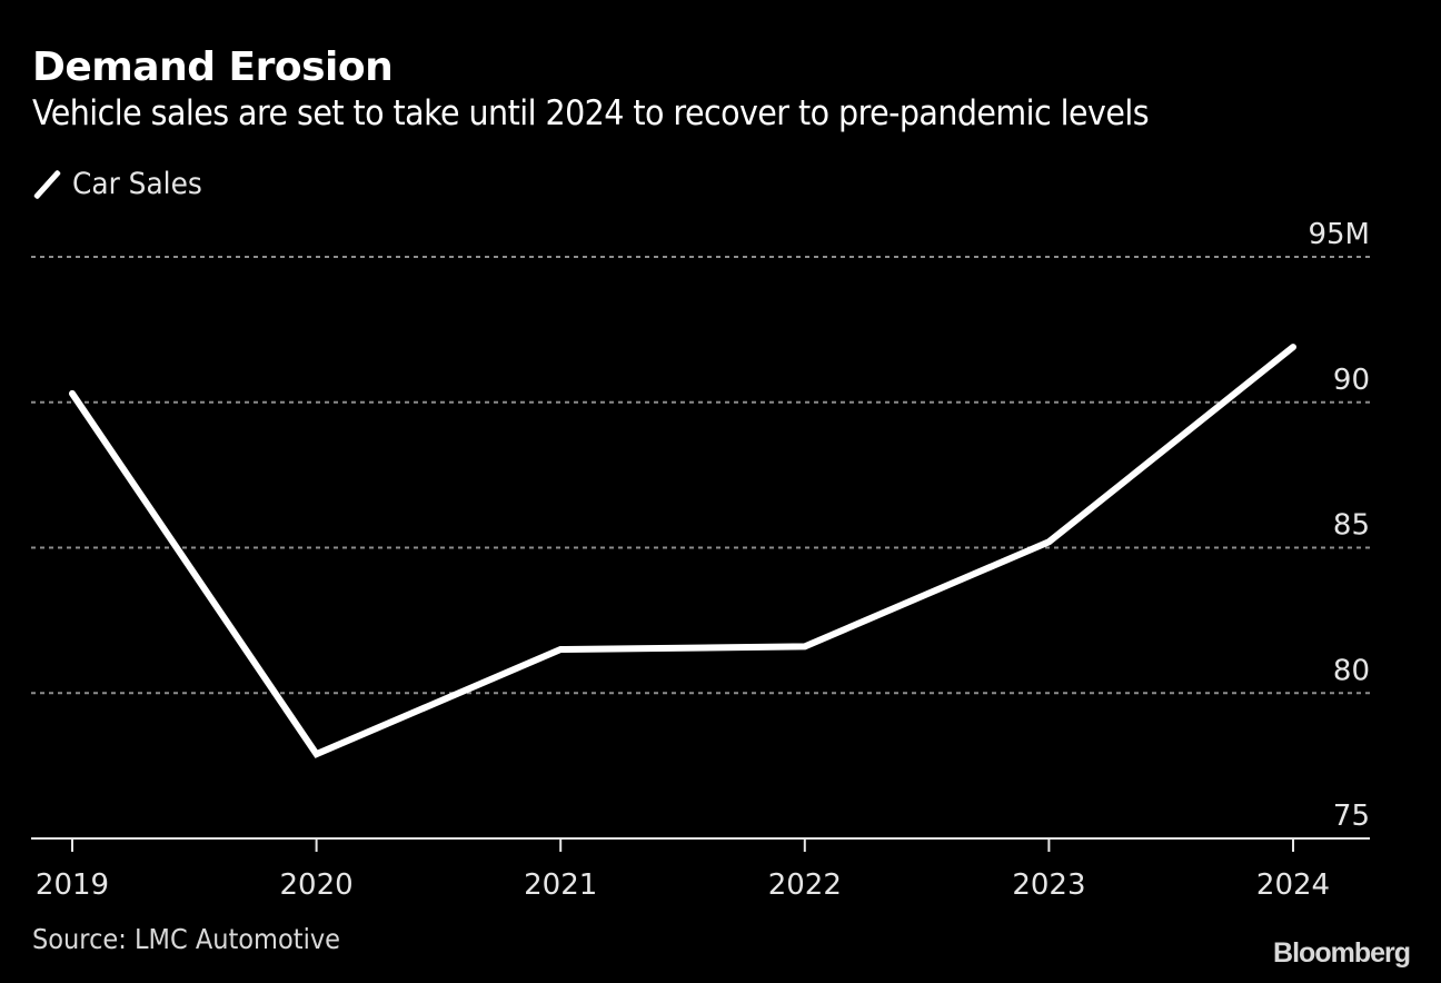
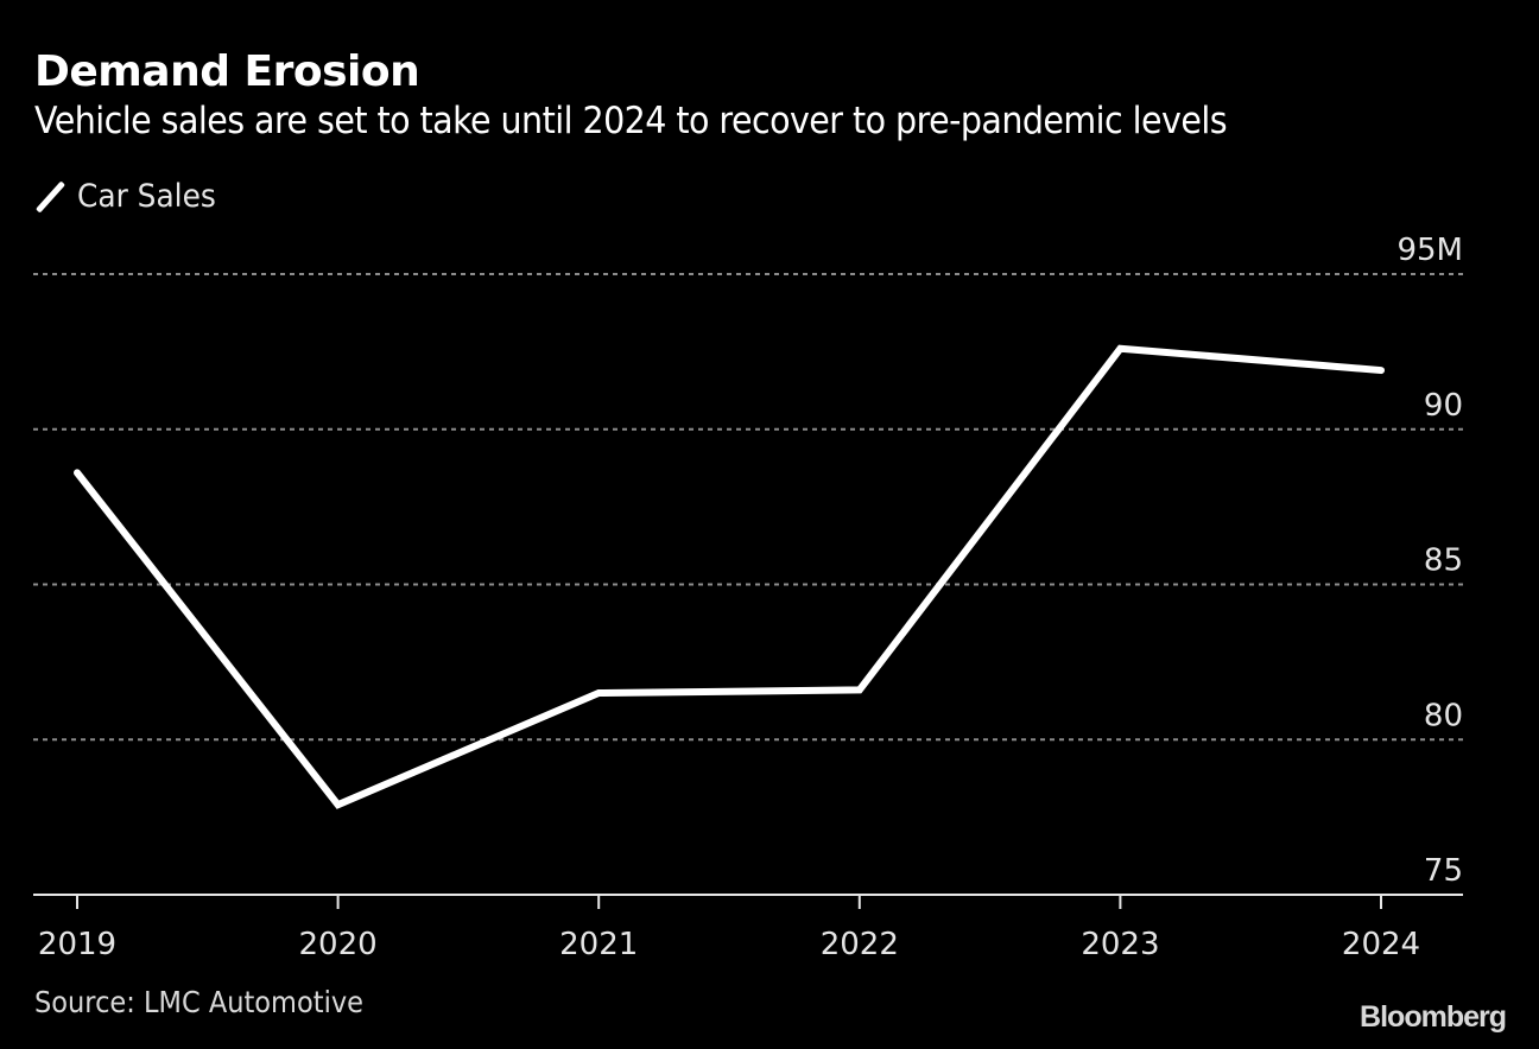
2019: 90.3M -> 88.6M
2023: 85.2M -> 92.6M
